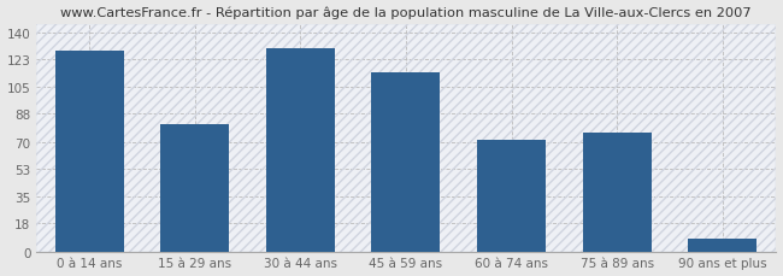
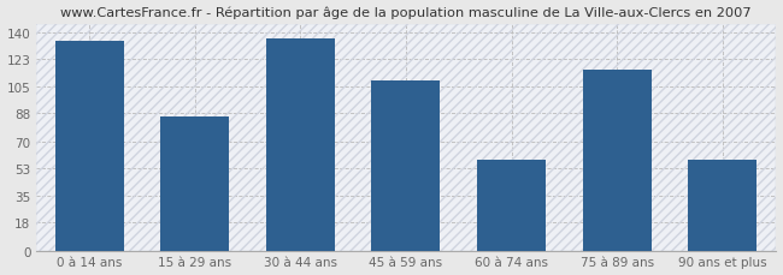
0 à 14 ans: 128 -> 134
15 à 29 ans: 81 -> 86
30 à 44 ans: 130 -> 136
45 à 59 ans: 114 -> 109
60 à 74 ans: 71 -> 58
75 à 89 ans: 76 -> 116
90 ans et plus: 8 -> 58
